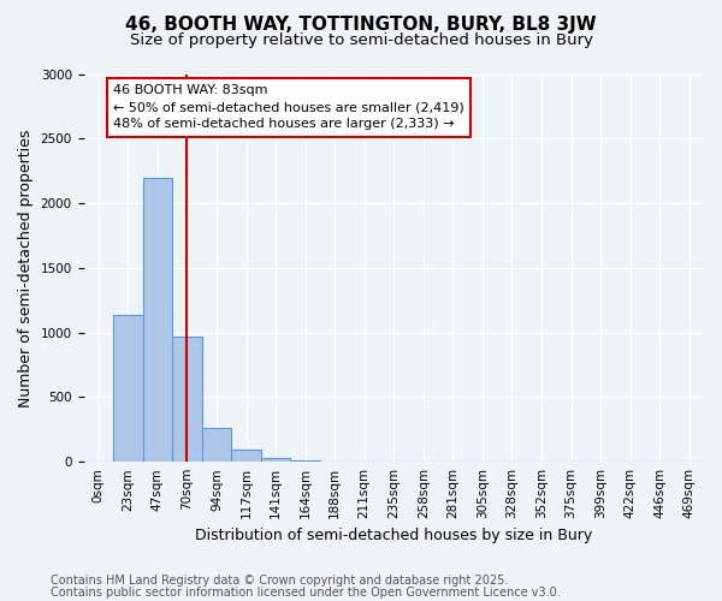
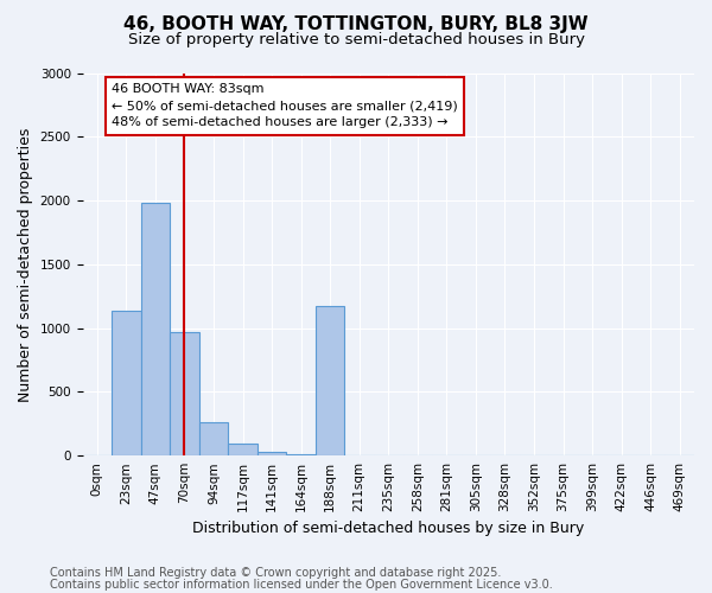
47sqm: 2200 -> 1980
188sqm: 0 -> 1170
